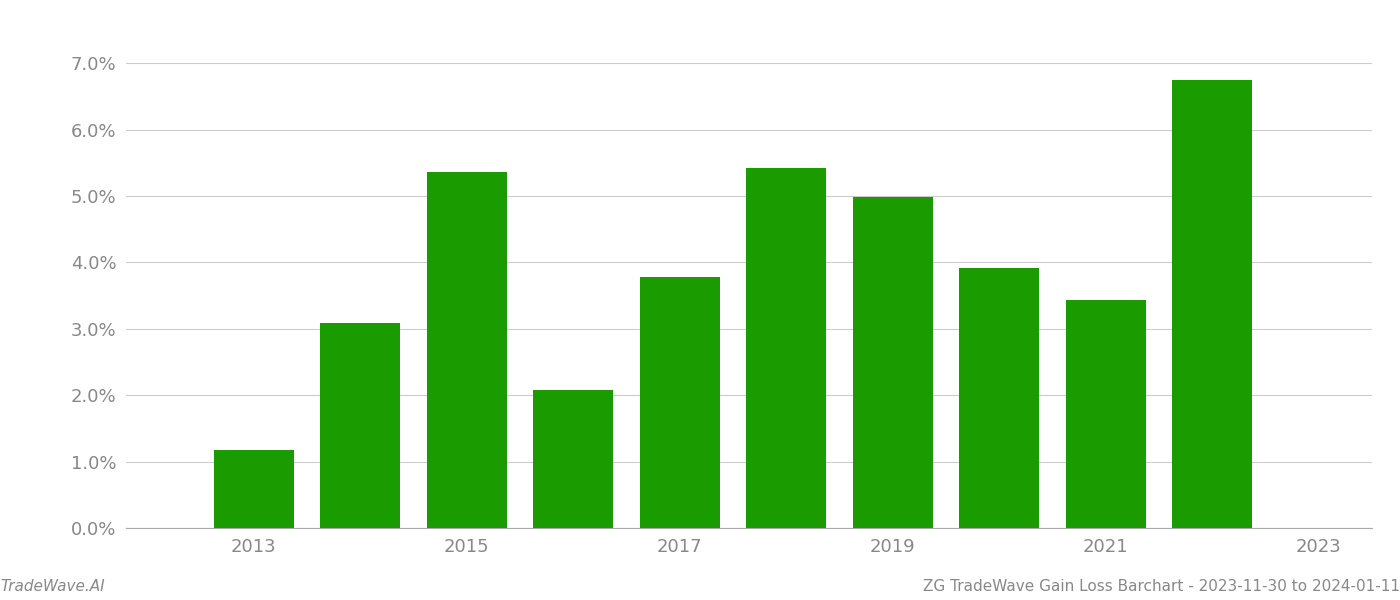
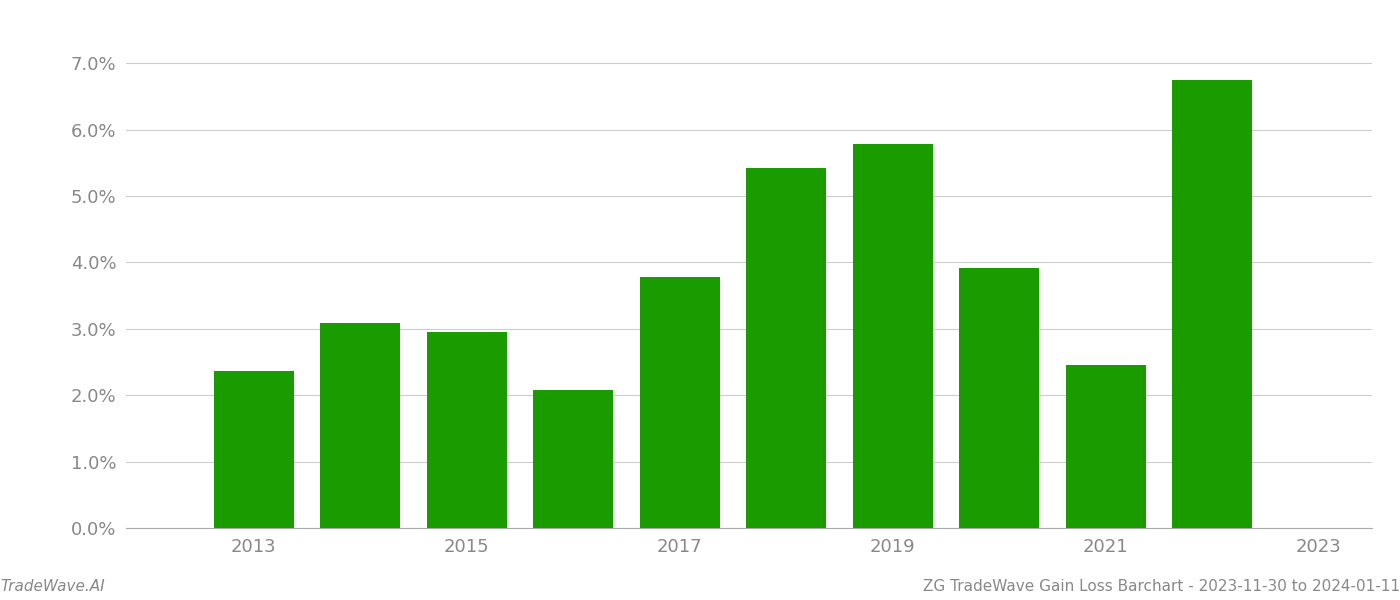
2013: 1.18% -> 2.37%
2015: 5.36% -> 2.95%
2019: 4.98% -> 5.78%
2021: 3.44% -> 2.45%
